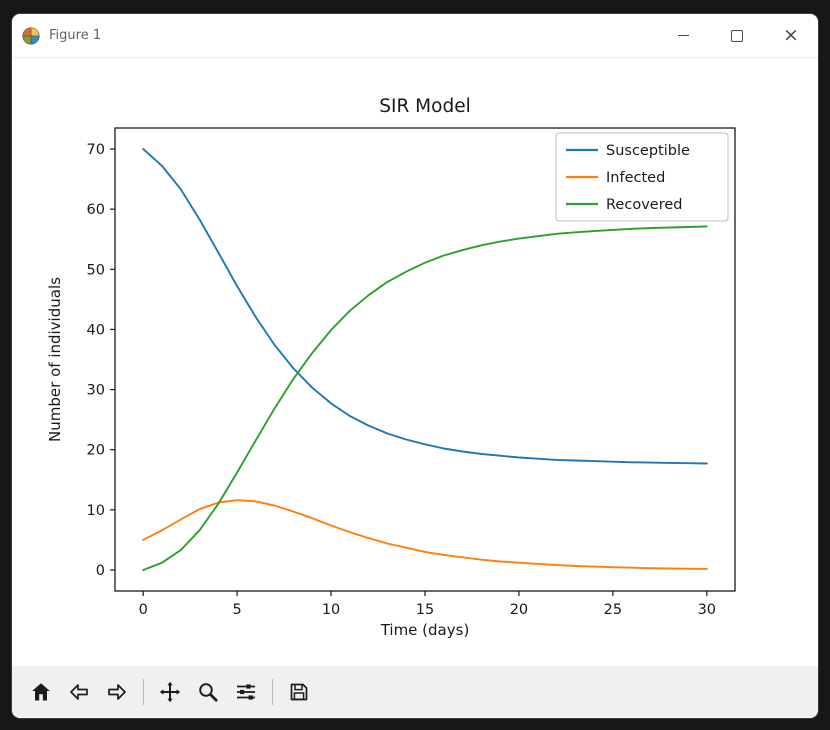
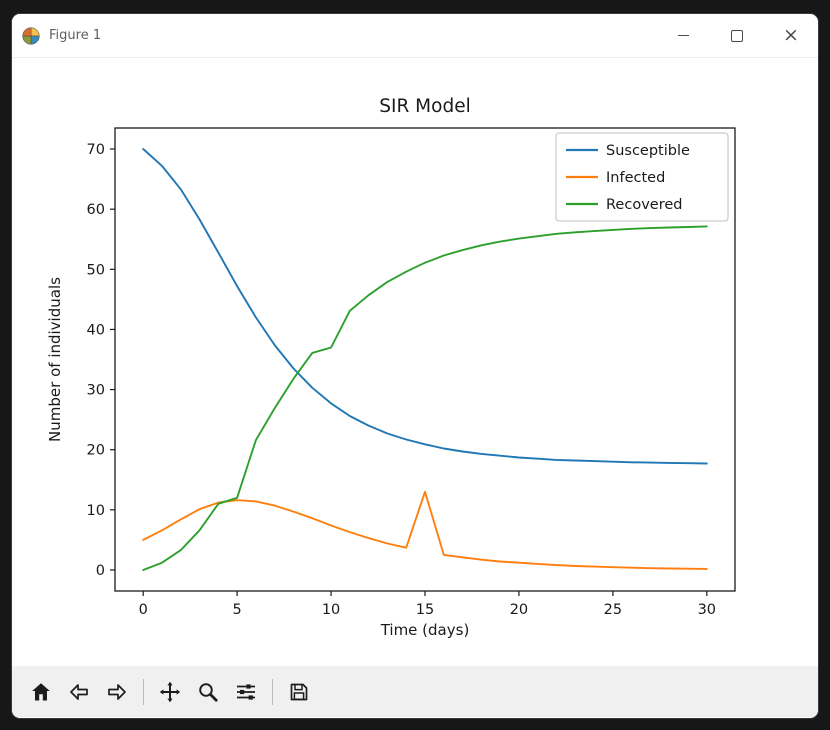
Recovered/5: 16 -> 12
Recovered/10: 40 -> 37
Infected/15: 3 -> 13
